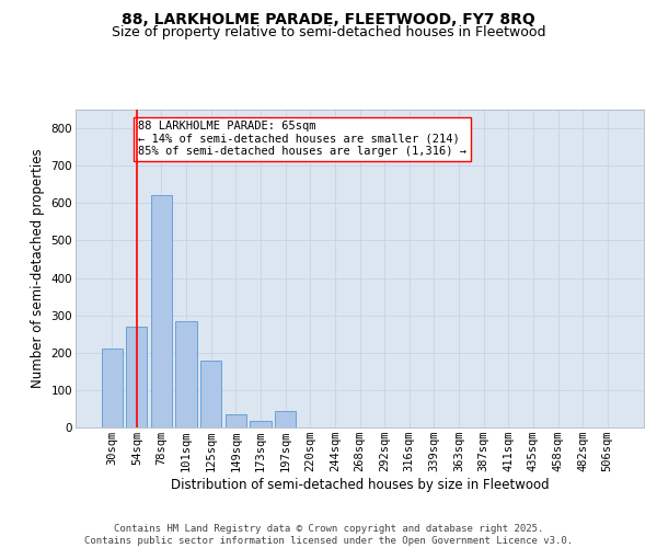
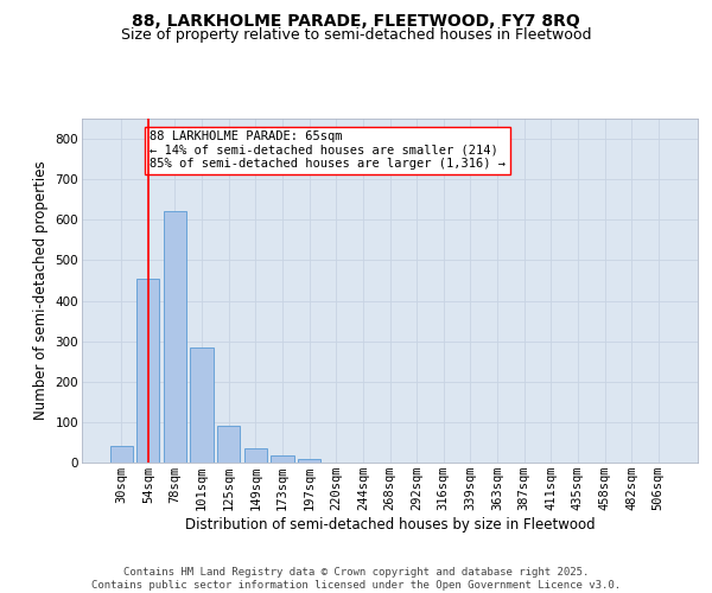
30sqm: 210 -> 40
54sqm: 270 -> 455
125sqm: 180 -> 90
197sqm: 45 -> 10
